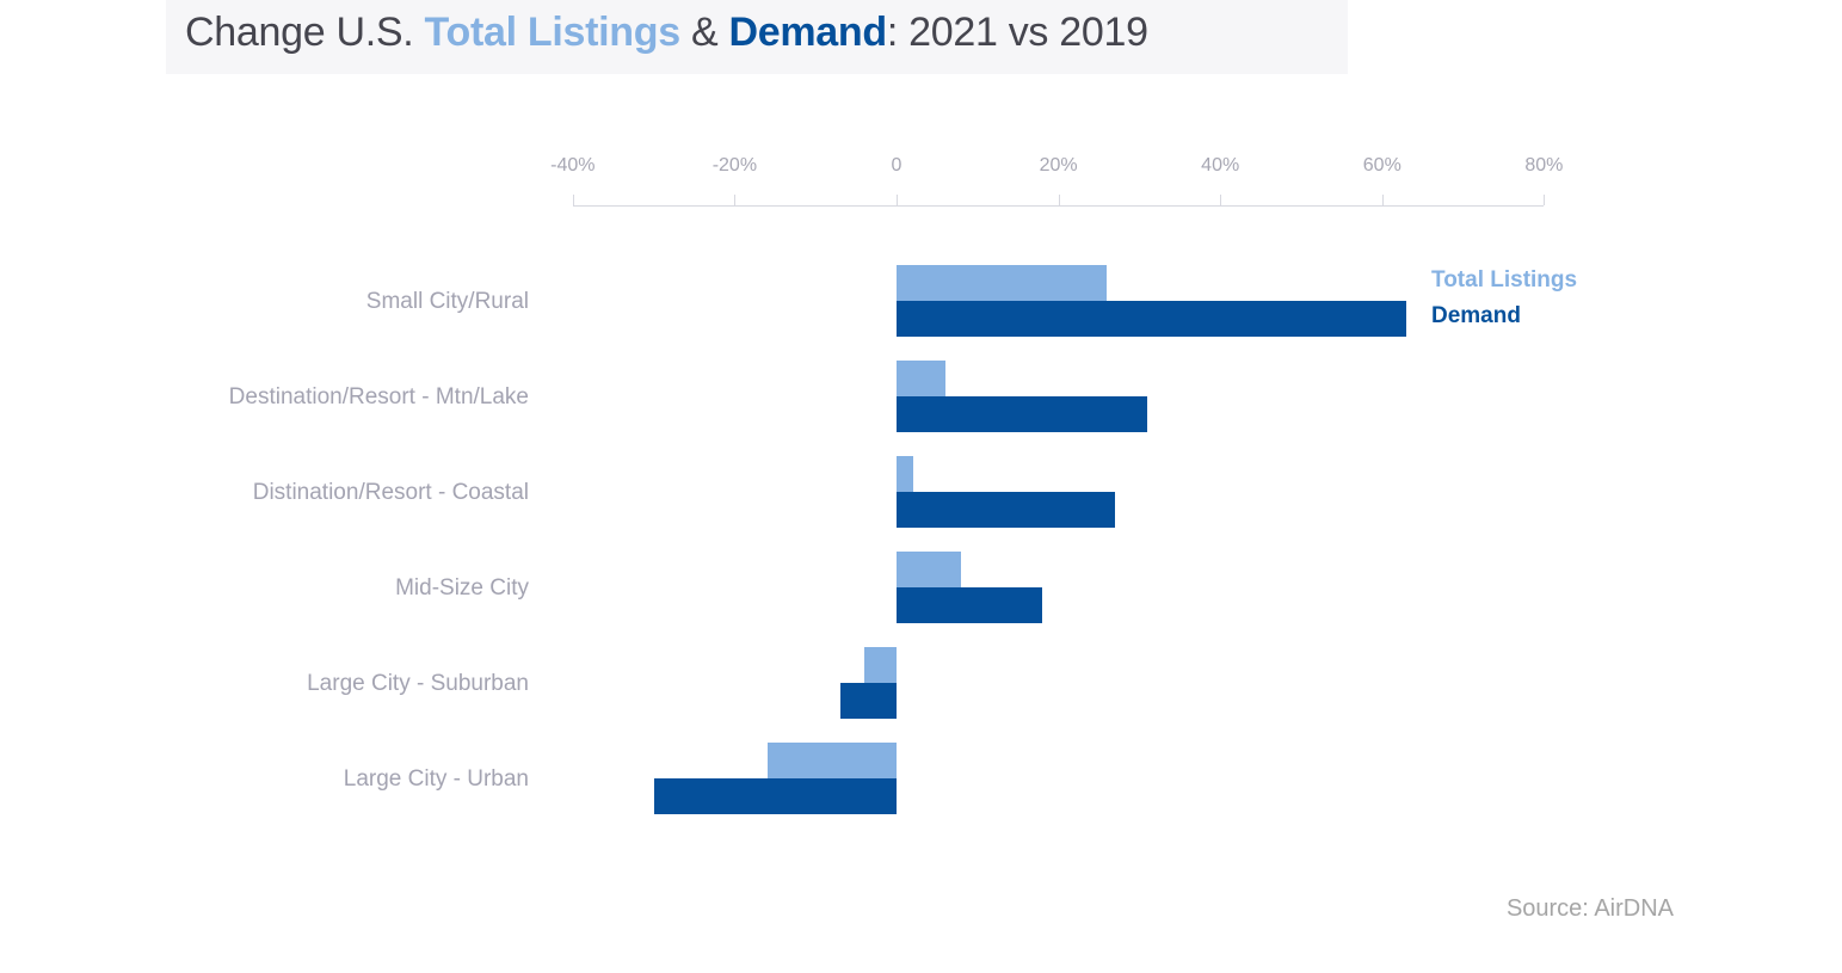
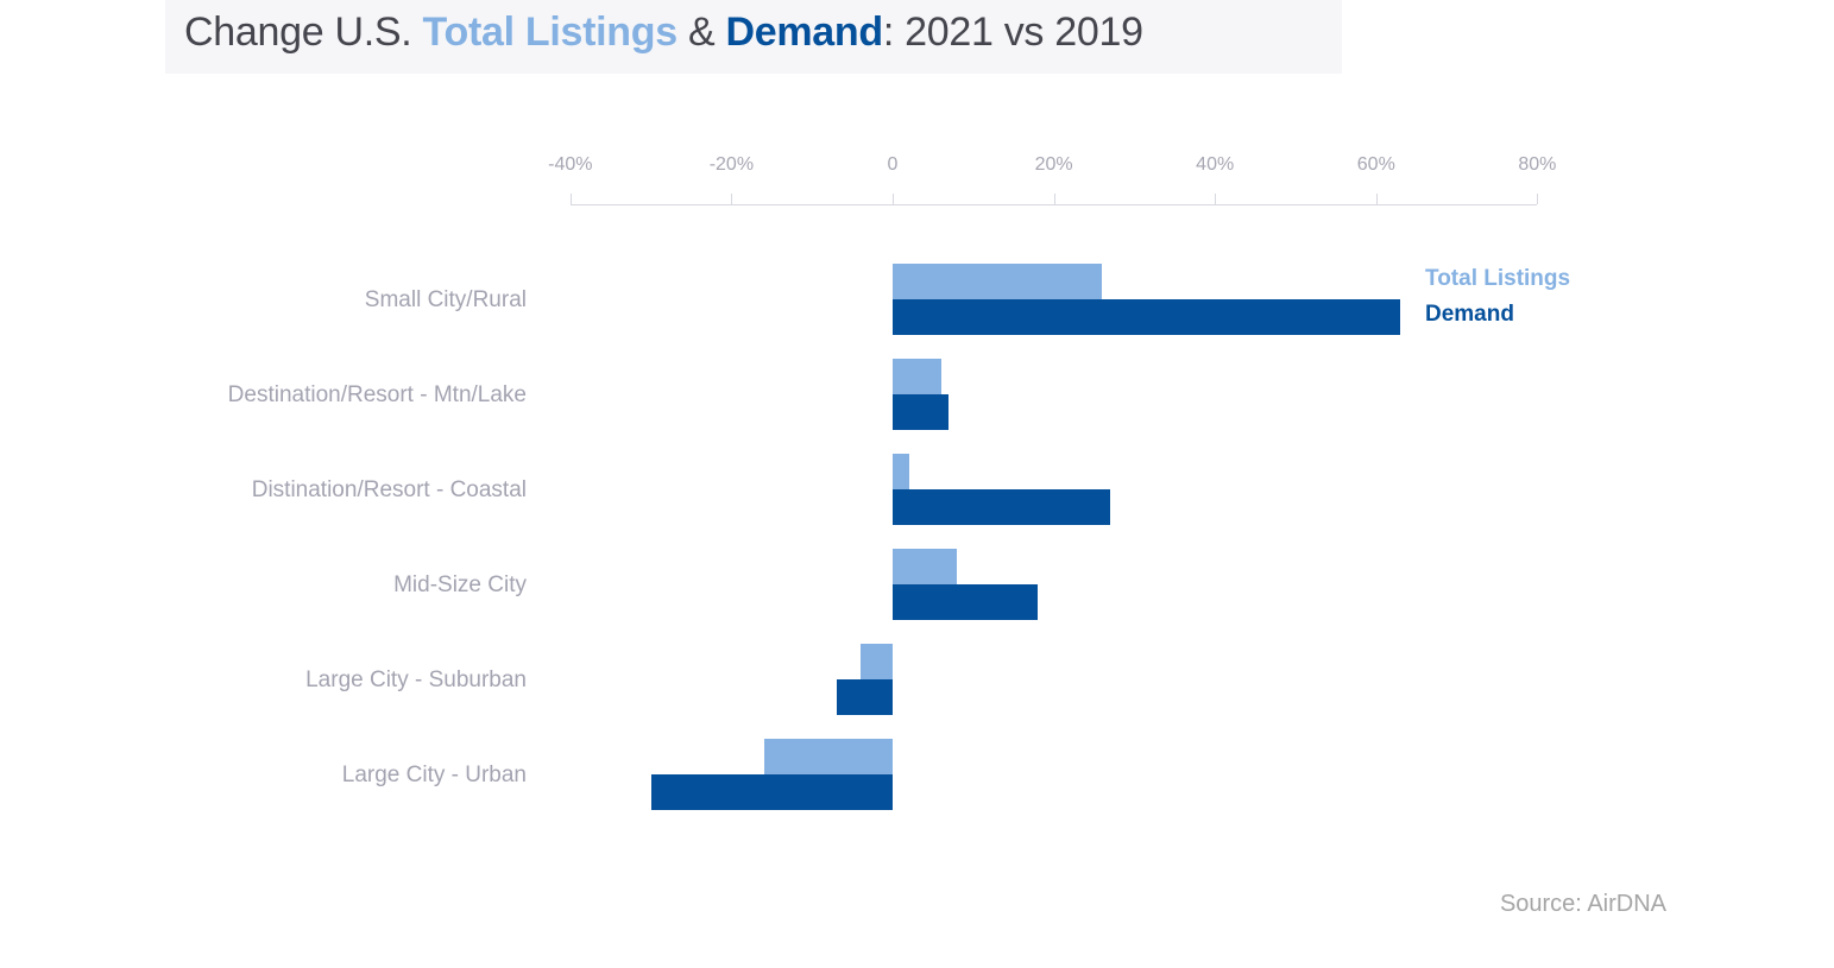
Demand/Destination/Resort - Mtn/Lake: 31% -> 7%
